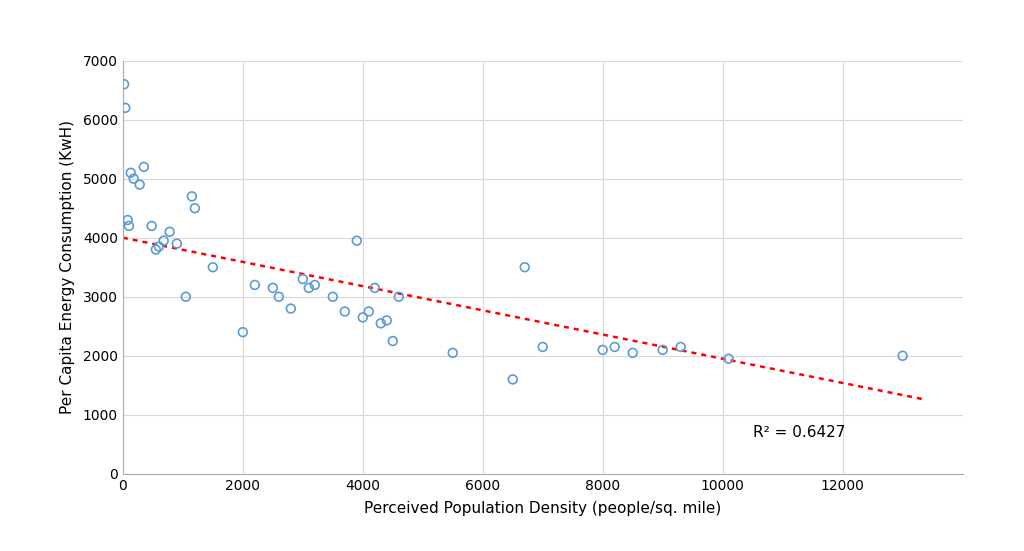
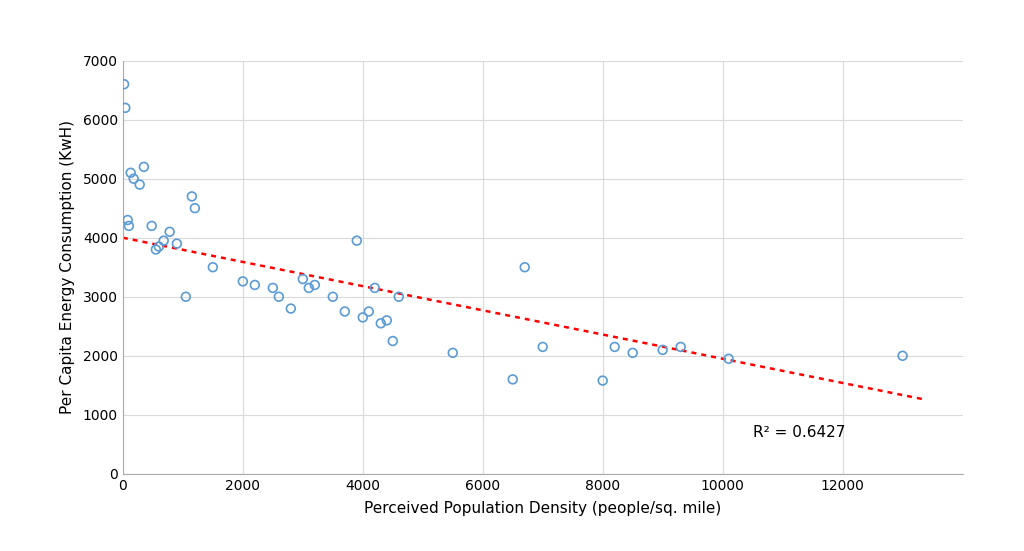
2000: 2400 -> 3260
8000: 2100 -> 1580
